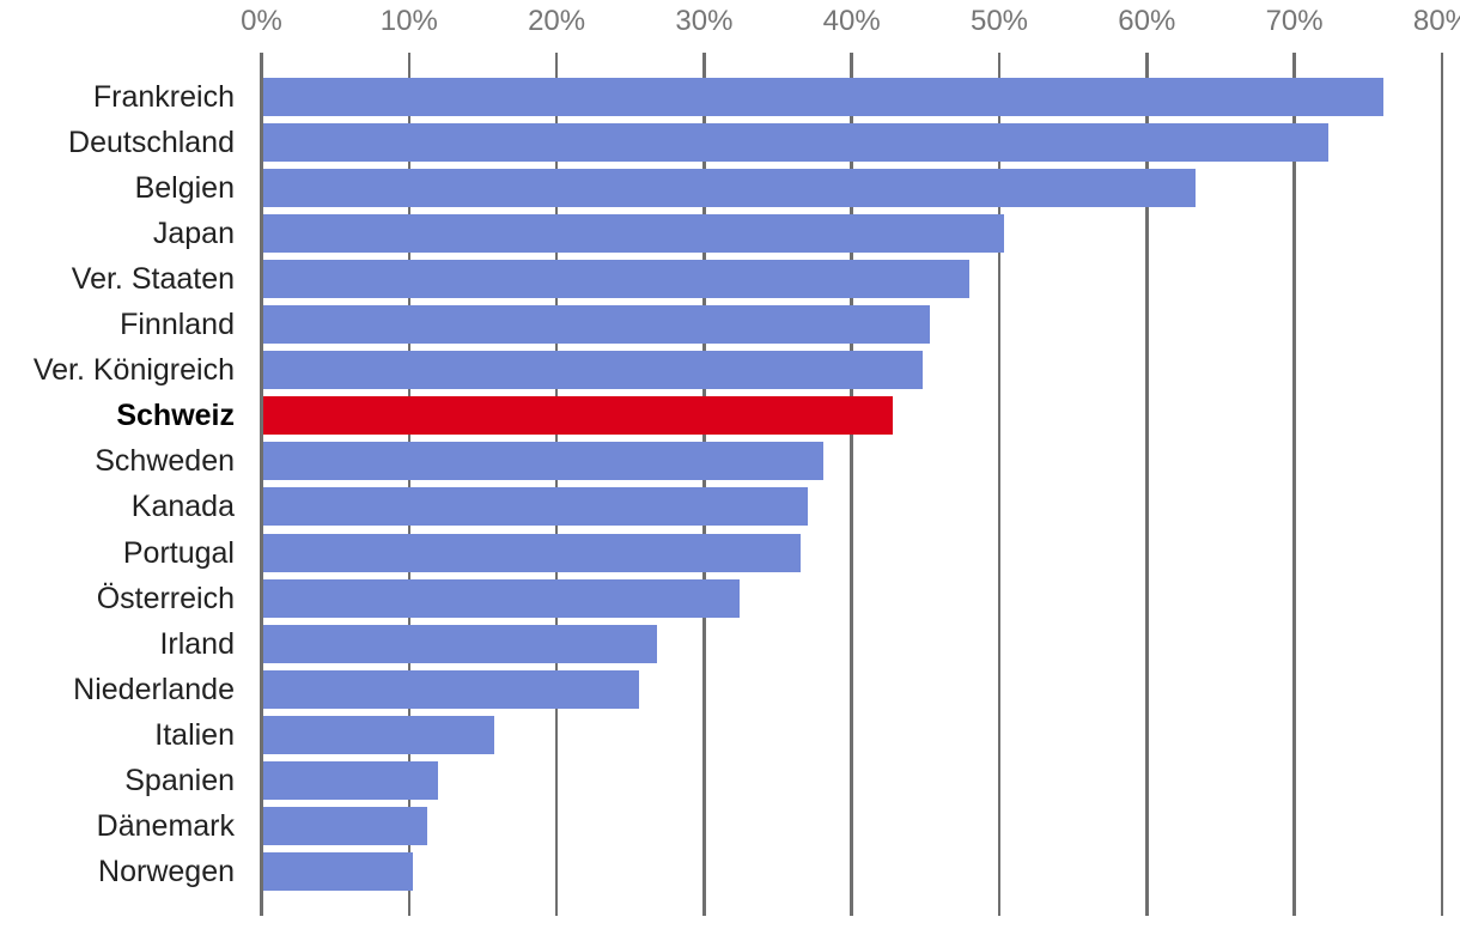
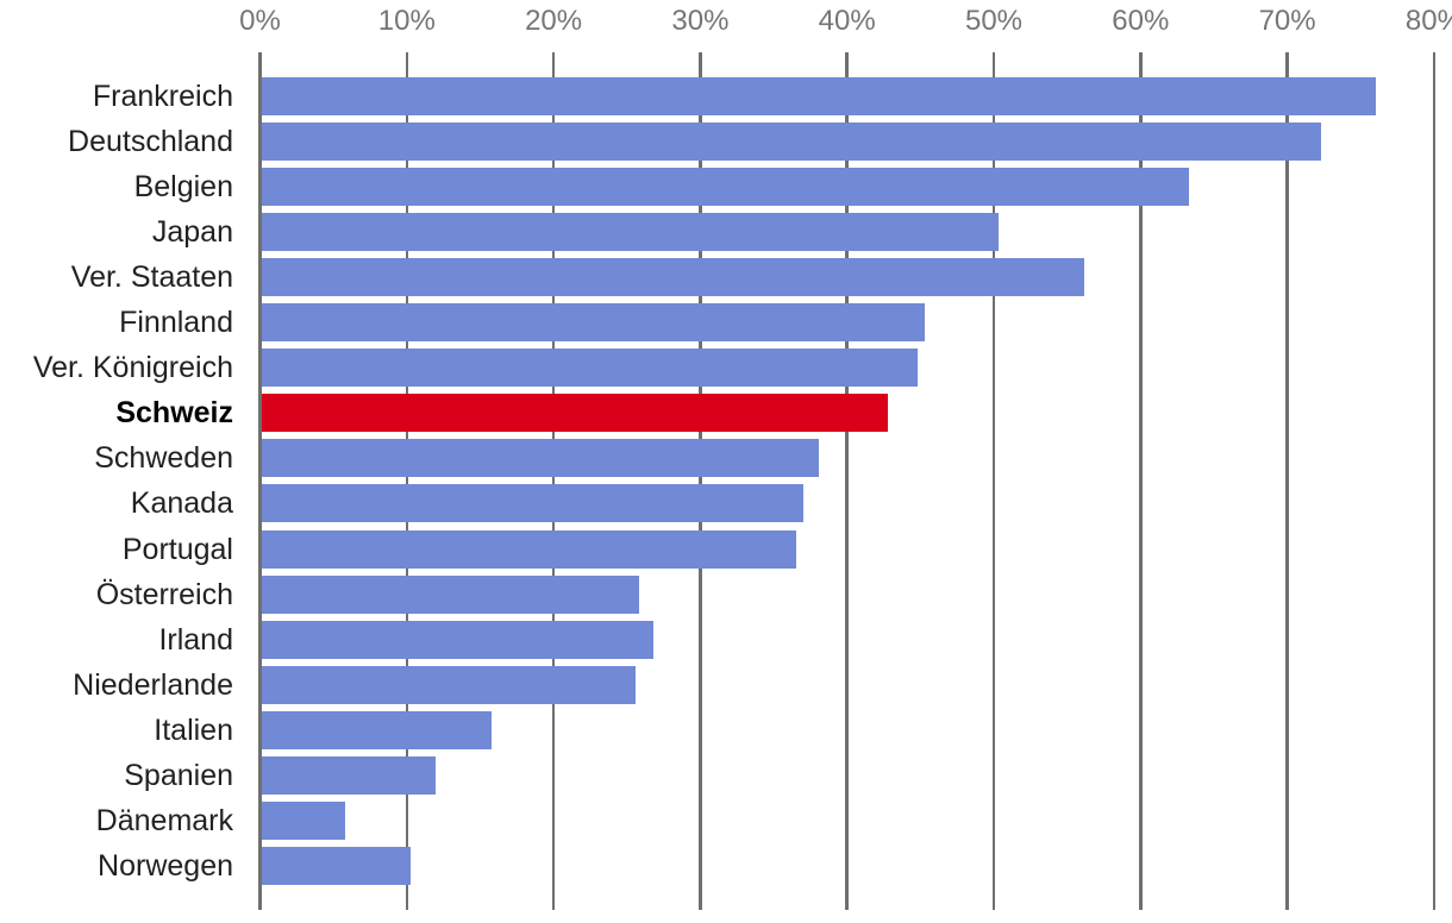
Ver. Staaten: 48.0% -> 56.2%
Österreich: 32.4% -> 25.8%
Dänemark: 11.2% -> 5.8%
